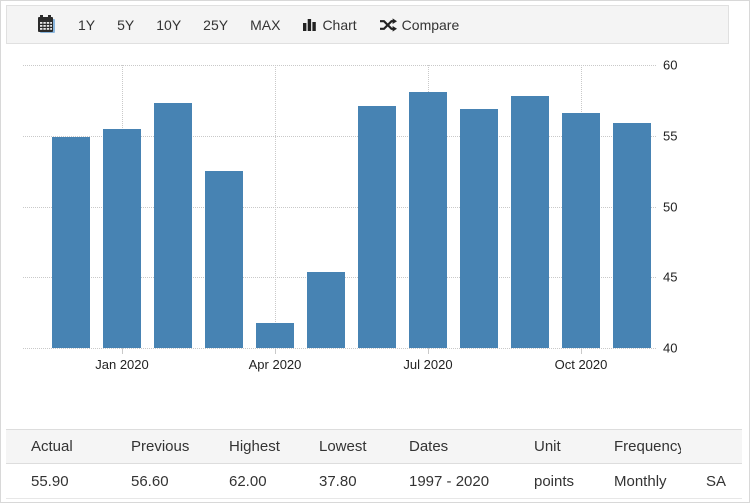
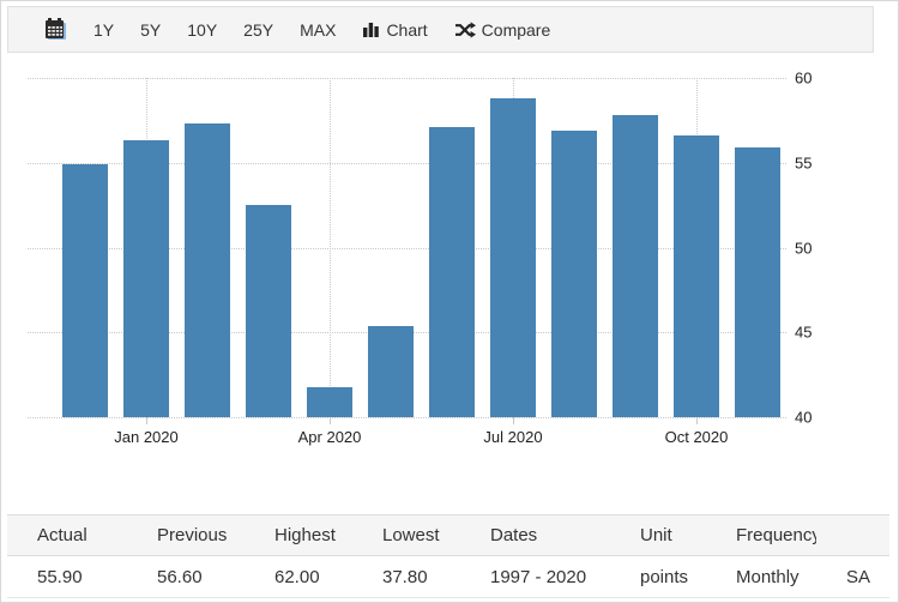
Jan 2020: 55.5 -> 56.3
Jul 2020: 58.1 -> 58.8
